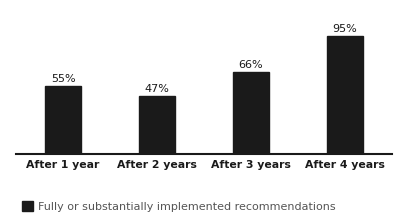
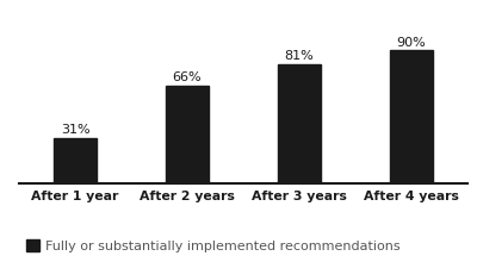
After 1 year: 55% -> 31%
After 2 years: 47% -> 66%
After 3 years: 66% -> 81%
After 4 years: 95% -> 90%
